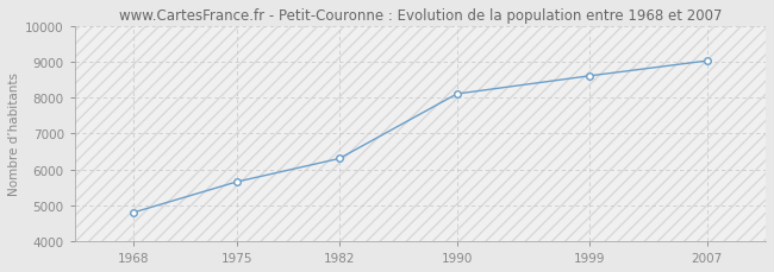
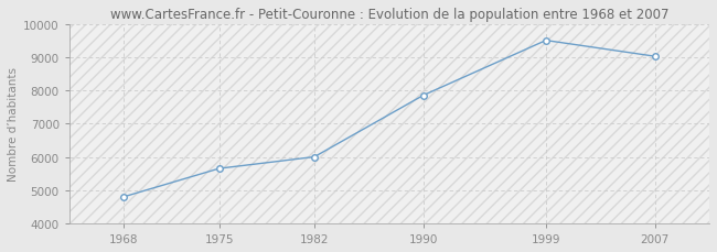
1982: 6300 -> 6000
1990: 8100 -> 7850
1999: 8600 -> 9500
